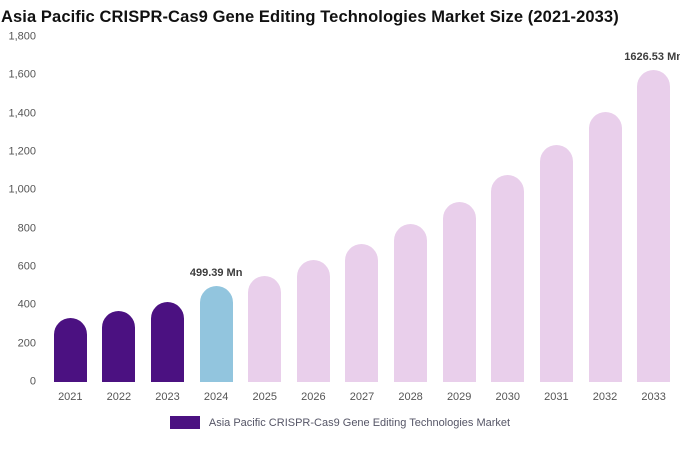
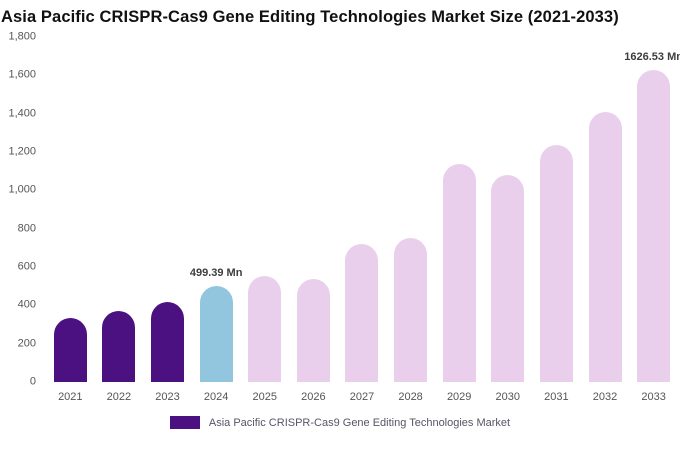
2026: 640 -> 540
2028: 820 -> 750
2029: 940 -> 1140
